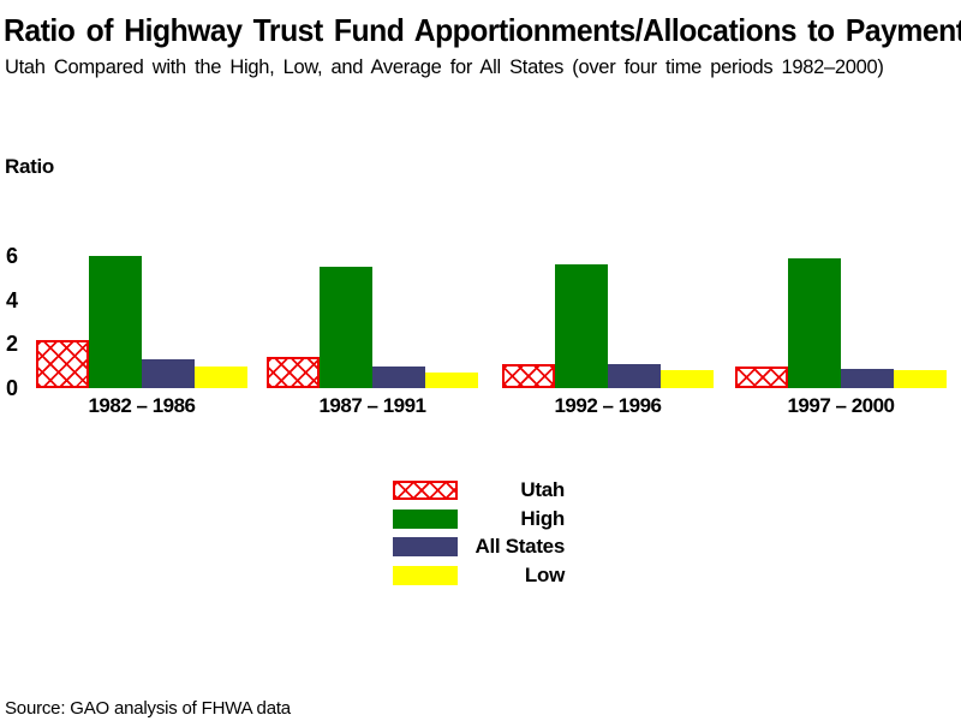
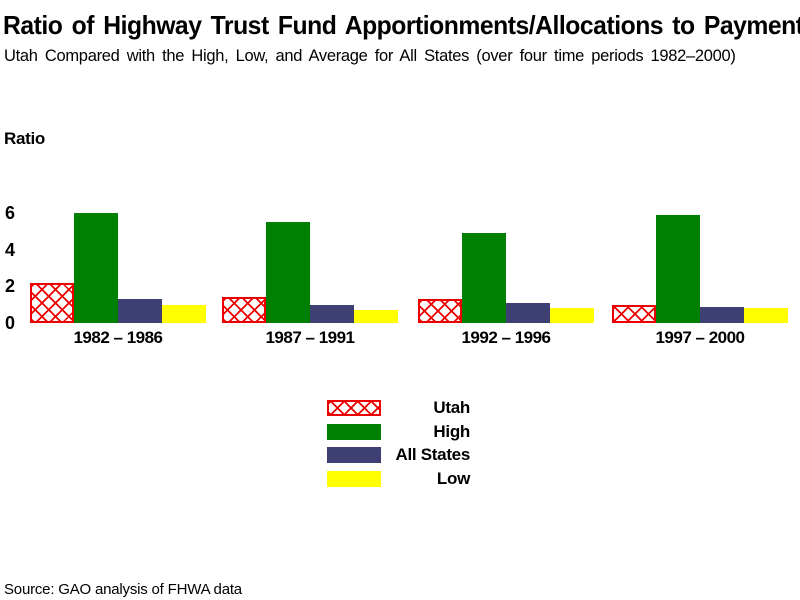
Utah/1992 – 1996: 1.1 -> 1.3
High/1992 – 1996: 5.6 -> 4.9
